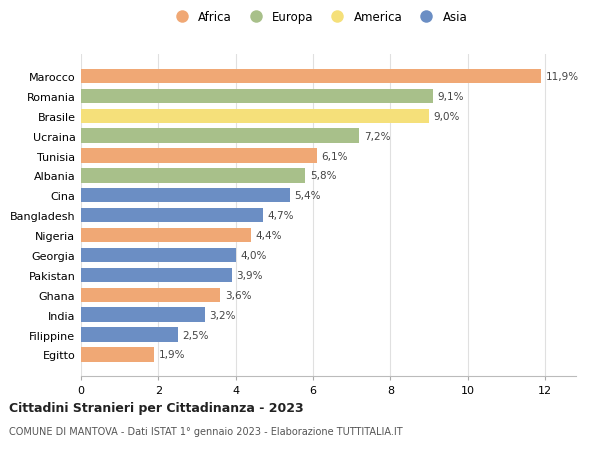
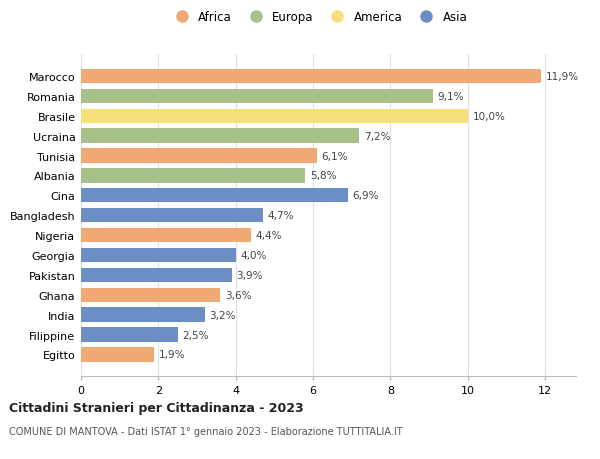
Brasile: 9,0% -> 10,0%
Cina: 5,4% -> 6,9%
